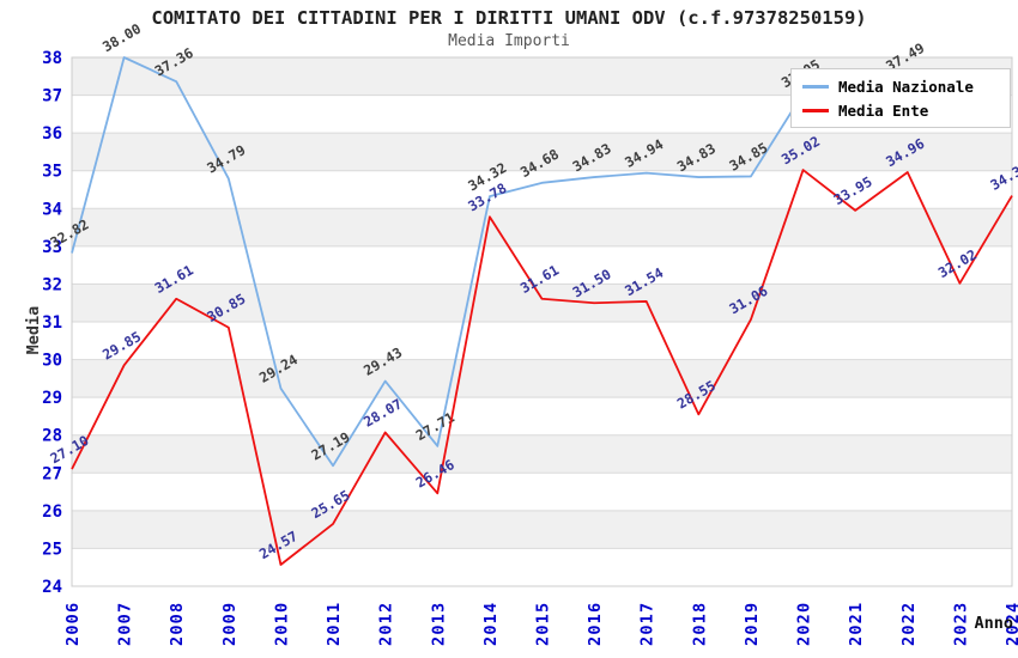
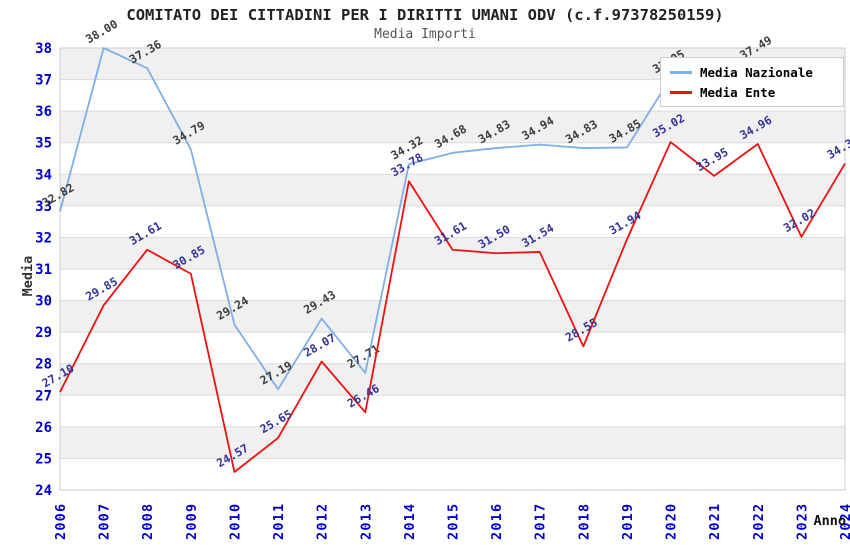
Media Ente/2019: 31.06 -> 31.94
